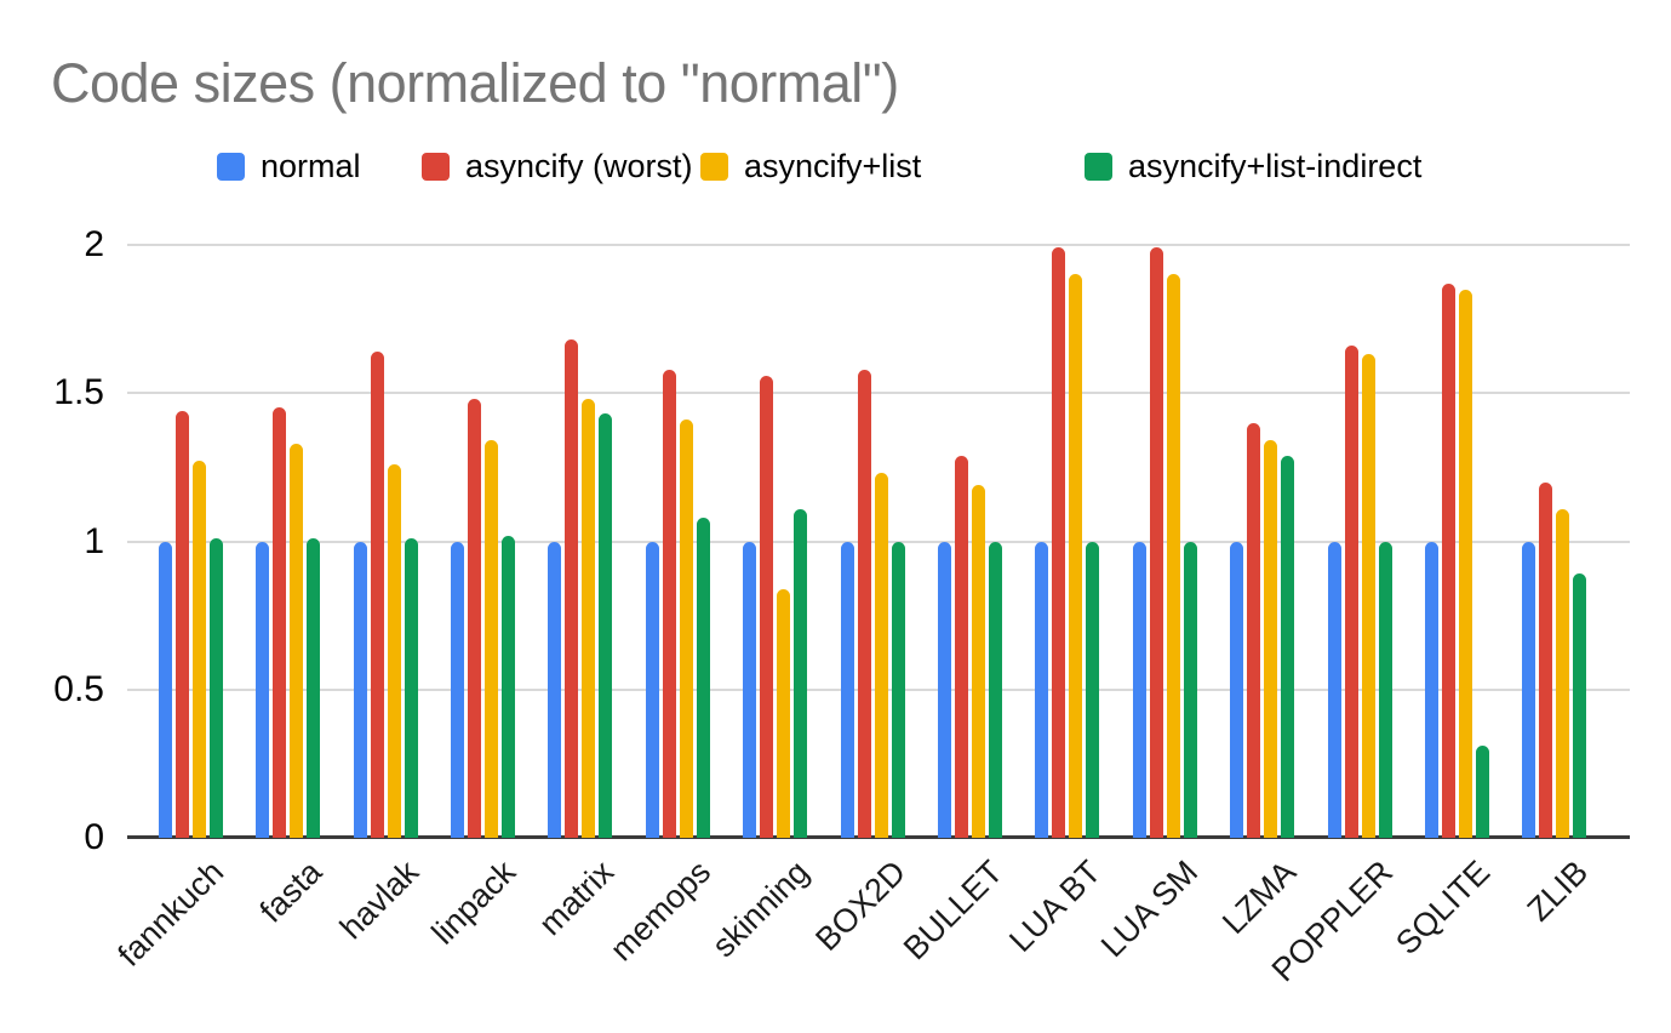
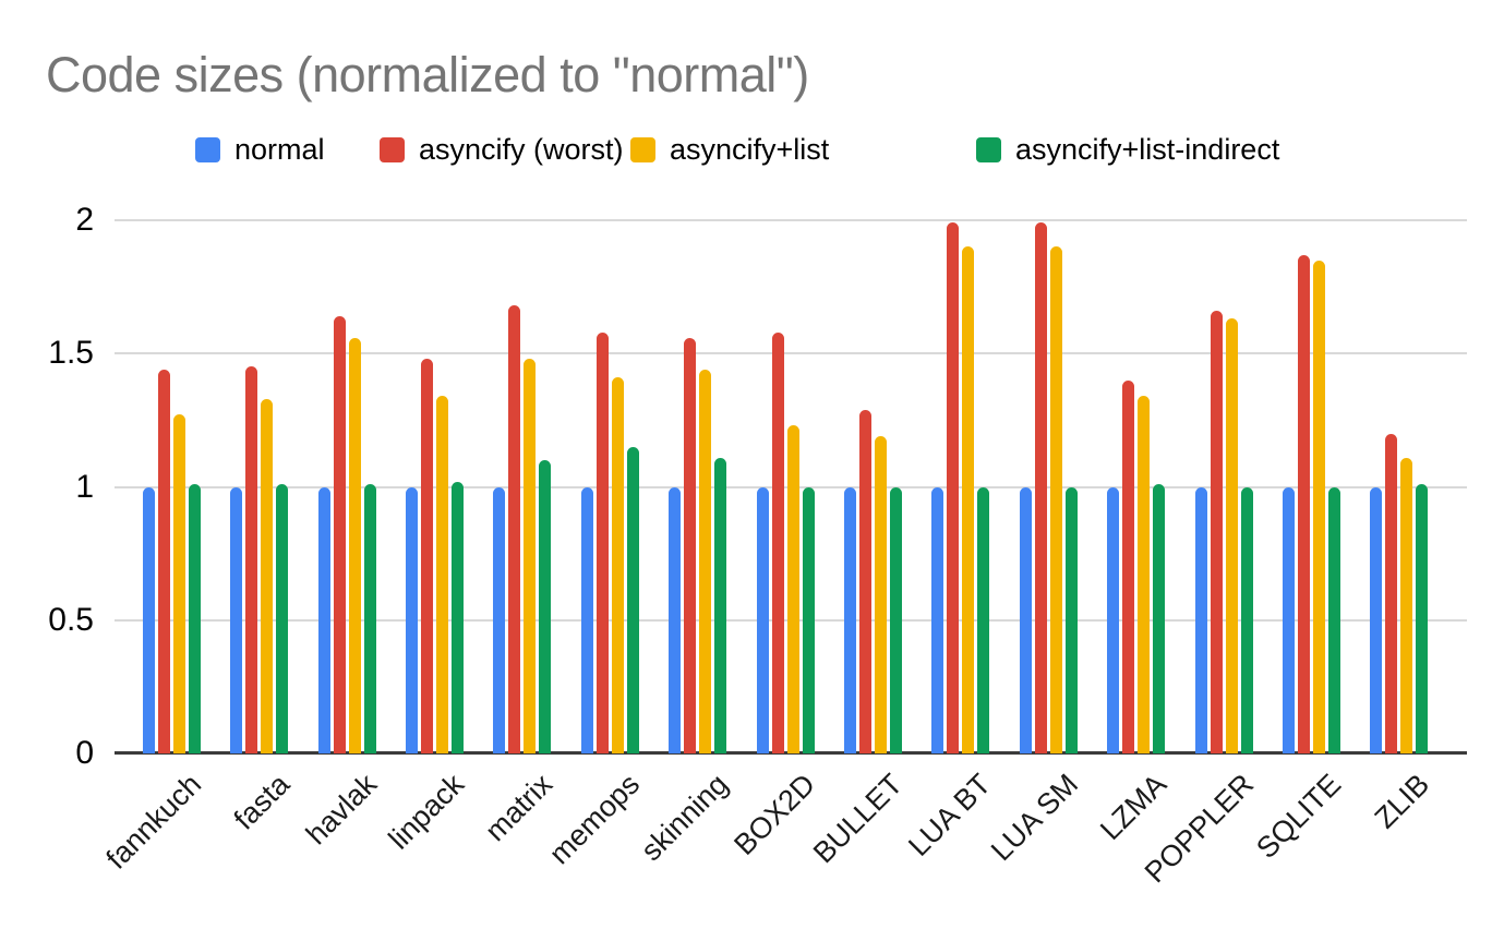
asyncify+list/havlak: 1.26 -> 1.56
asyncify+list-indirect/matrix: 1.43 -> 1.10
asyncify+list-indirect/memops: 1.08 -> 1.15
asyncify+list/skinning: 0.84 -> 1.44
asyncify+list-indirect/LZMA: 1.29 -> 1.01
asyncify+list-indirect/SQLITE: 0.31 -> 1.00
asyncify+list-indirect/ZLIB: 0.89 -> 1.01
